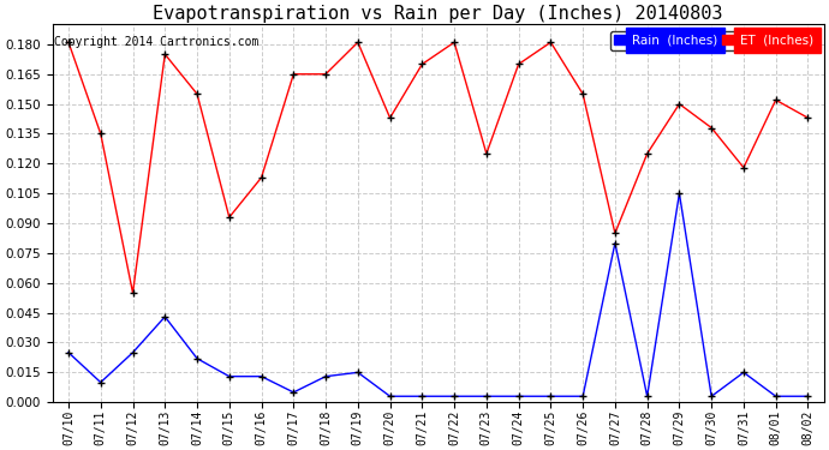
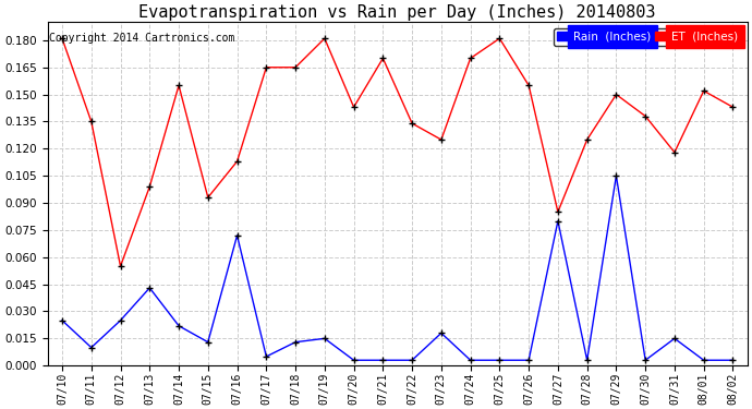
ET (Inches)/07/13: 0.175 -> 0.099
Rain (Inches)/07/16: 0.013 -> 0.072
ET (Inches)/07/22: 0.181 -> 0.134
Rain (Inches)/07/23: 0.003 -> 0.018
